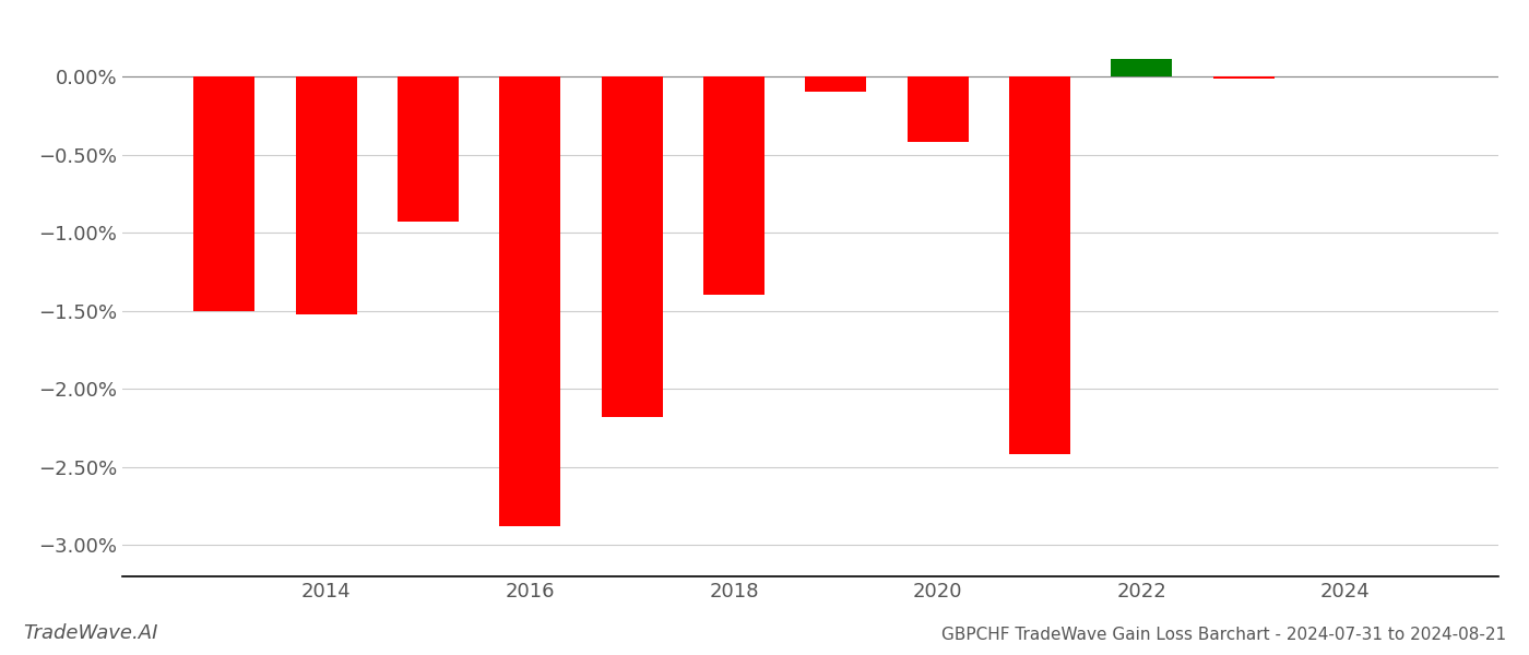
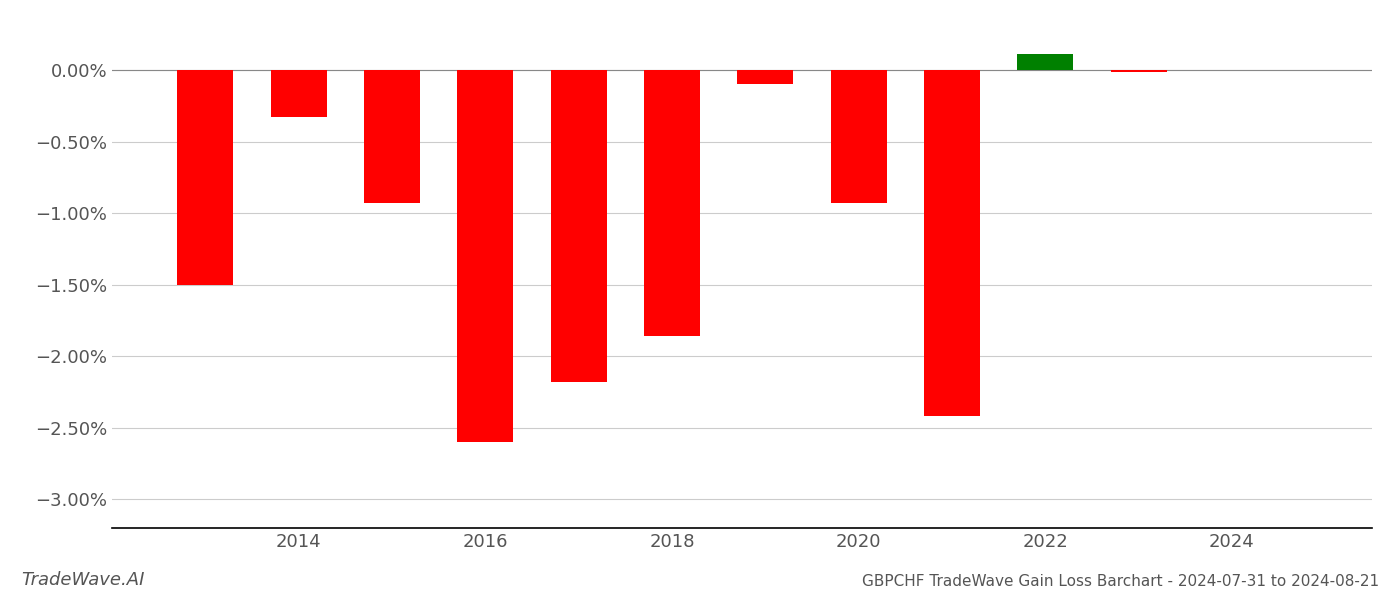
2014: -1.52% -> -0.33%
2016: -2.88% -> -2.60%
2018: -1.40% -> -1.86%
2020: -0.42% -> -0.93%
